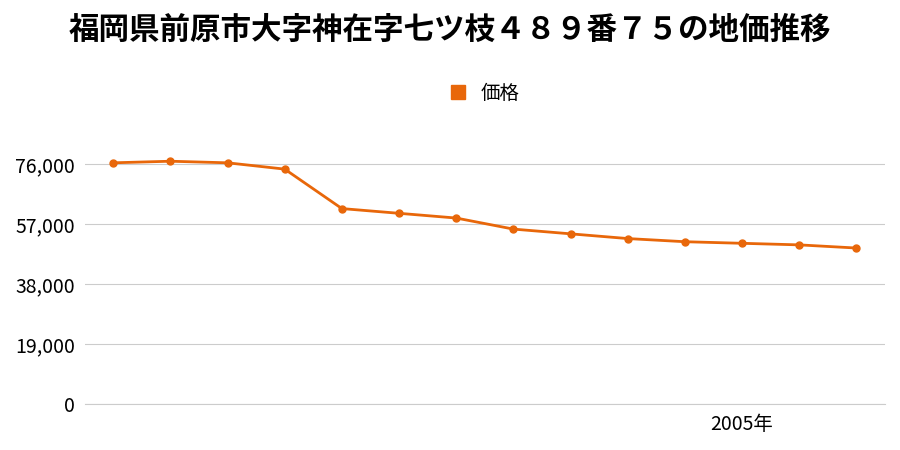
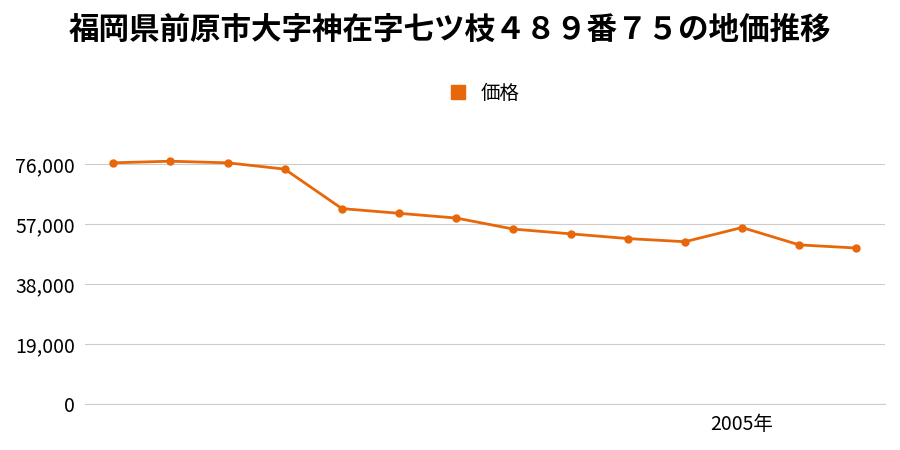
2005年: 51,000 -> 56,000
